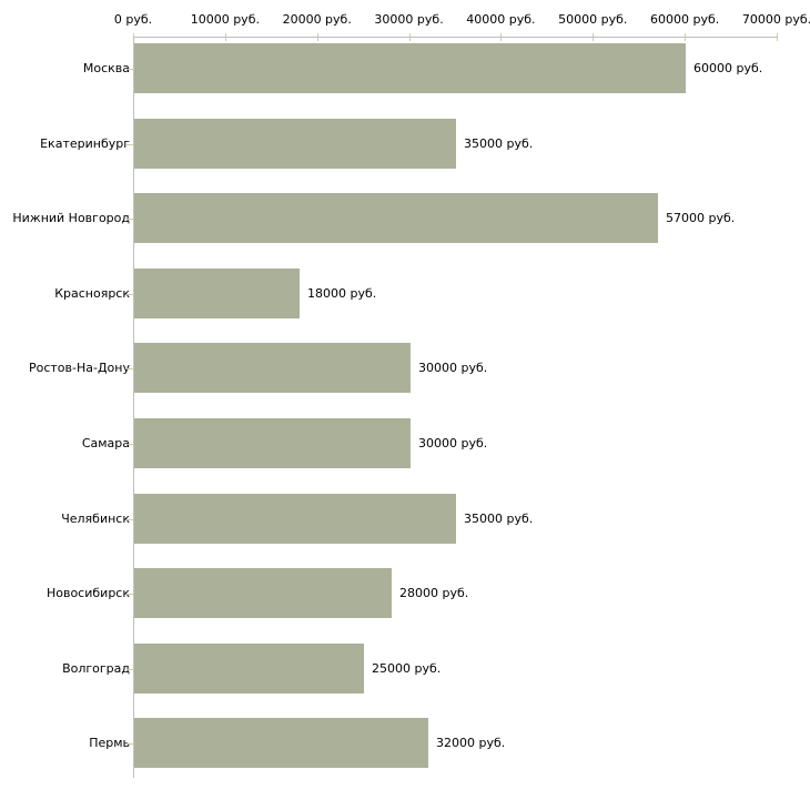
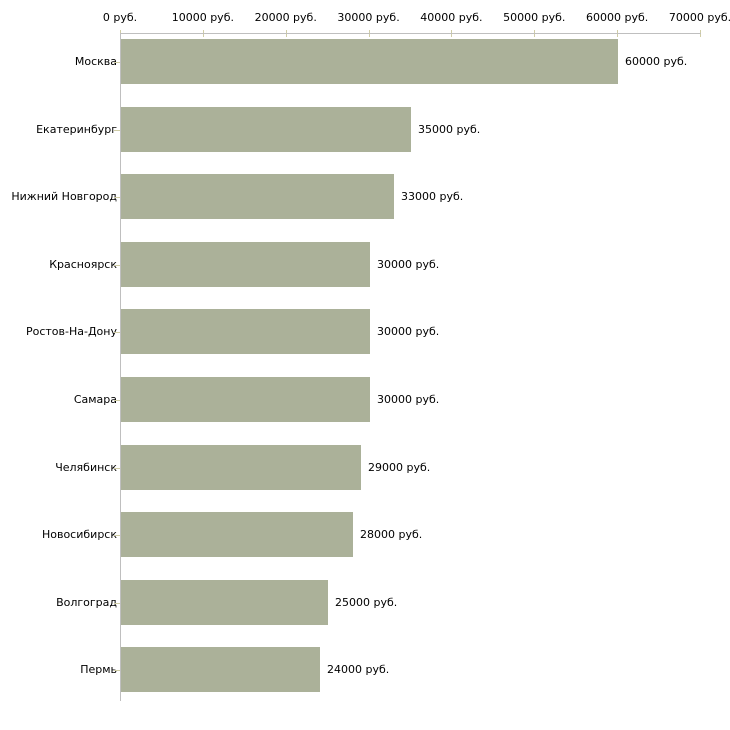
Нижний Новгород: 57000 -> 33000
Красноярск: 18000 -> 30000
Челябинск: 35000 -> 29000
Пермь: 32000 -> 24000
